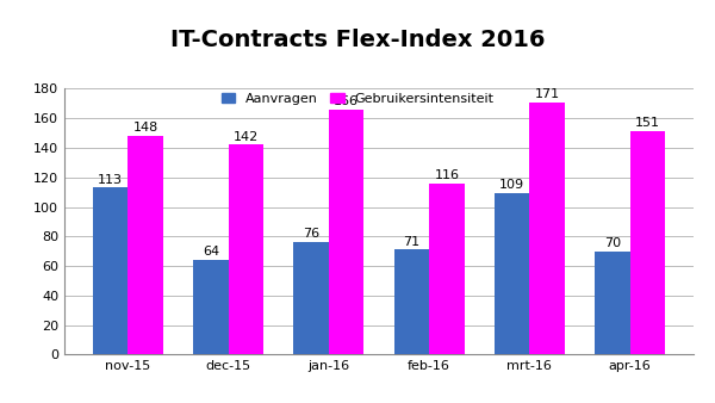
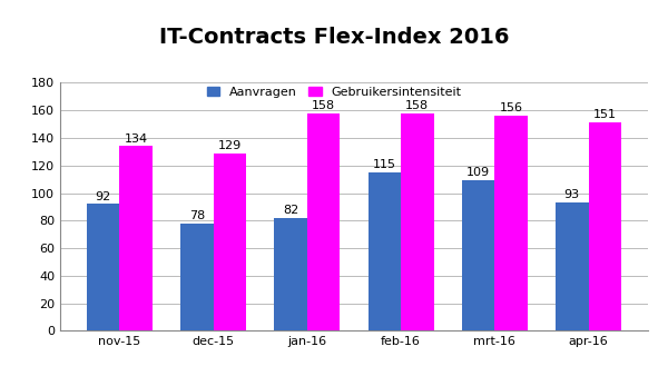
Aanvragen/nov-15: 113 -> 92
Gebruikersintensiteit/nov-15: 148 -> 134
Aanvragen/dec-15: 64 -> 78
Gebruikersintensiteit/dec-15: 142 -> 129
Aanvragen/jan-16: 76 -> 82
Gebruikersintensiteit/jan-16: 166 -> 158
Aanvragen/feb-16: 71 -> 115
Gebruikersintensiteit/feb-16: 116 -> 158
Gebruikersintensiteit/mrt-16: 171 -> 156
Aanvragen/apr-16: 70 -> 93
